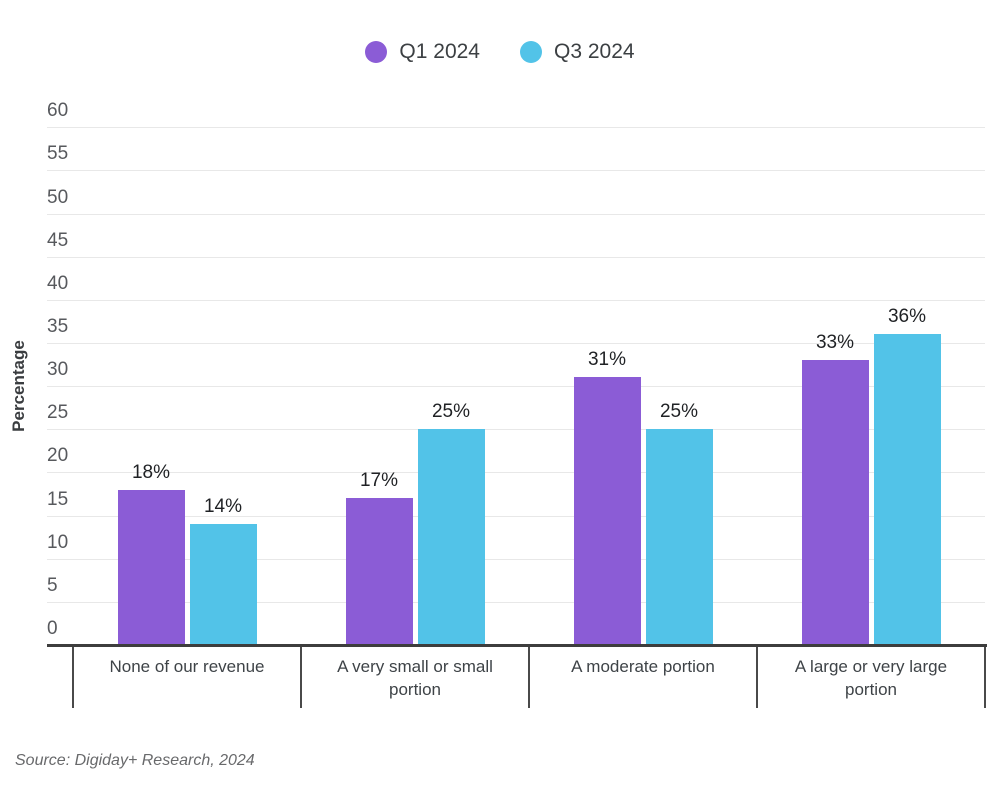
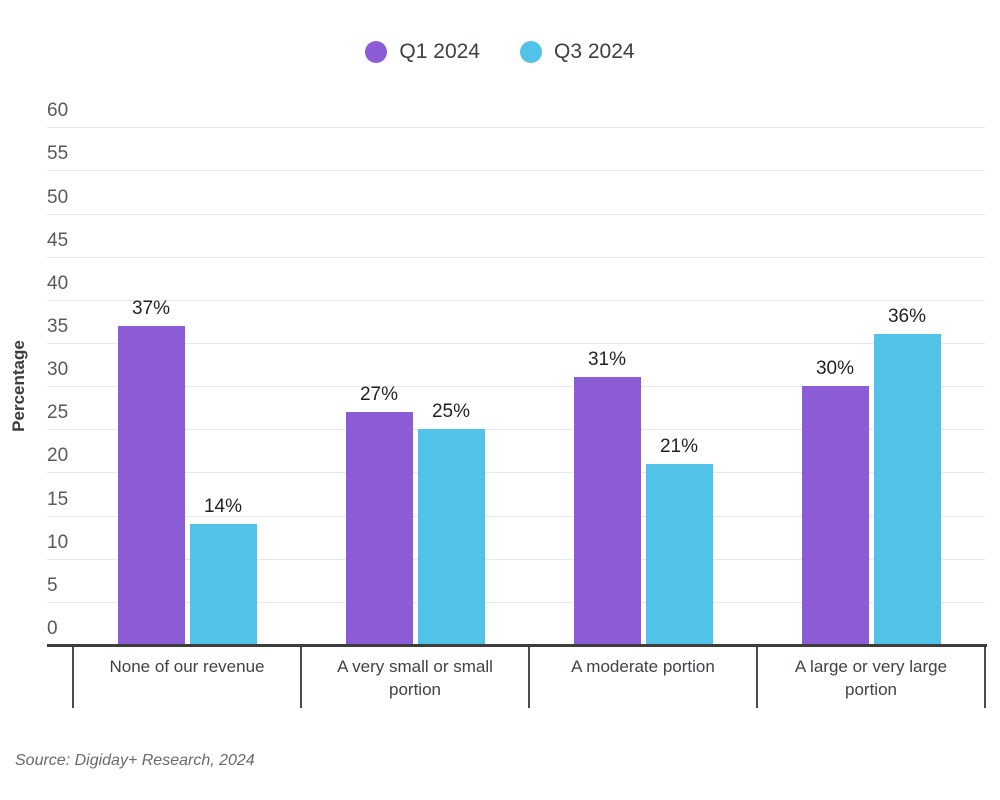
Q1 2024/None of our revenue: 18% -> 37%
Q1 2024/A very small or small portion: 17% -> 27%
Q3 2024/A moderate portion: 25% -> 21%
Q1 2024/A large or very large portion: 33% -> 30%
